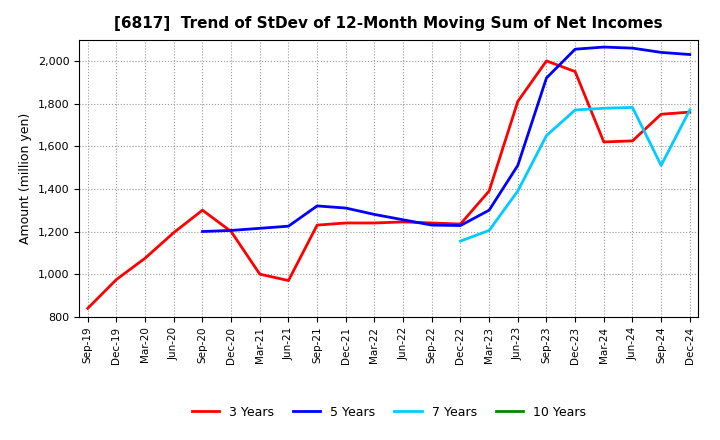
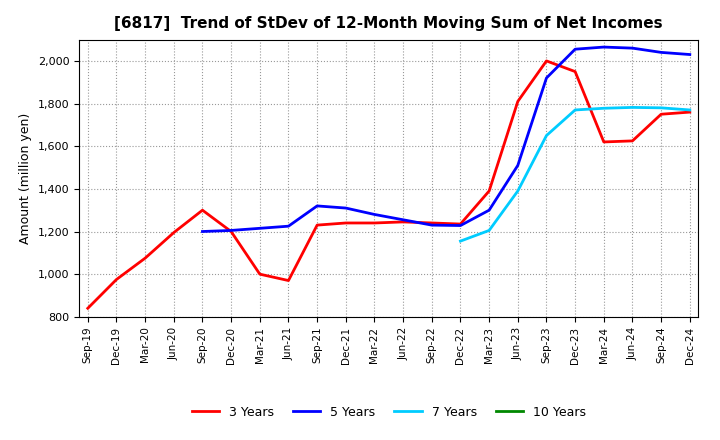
7 Years/Sep-24: 1,510 -> 1,780
